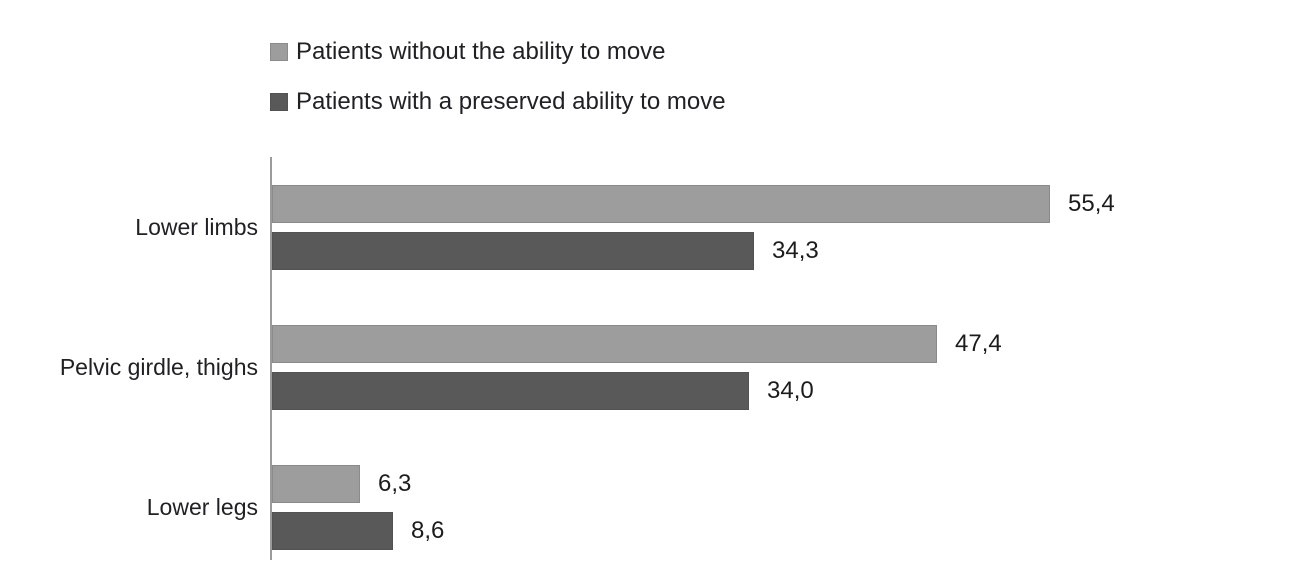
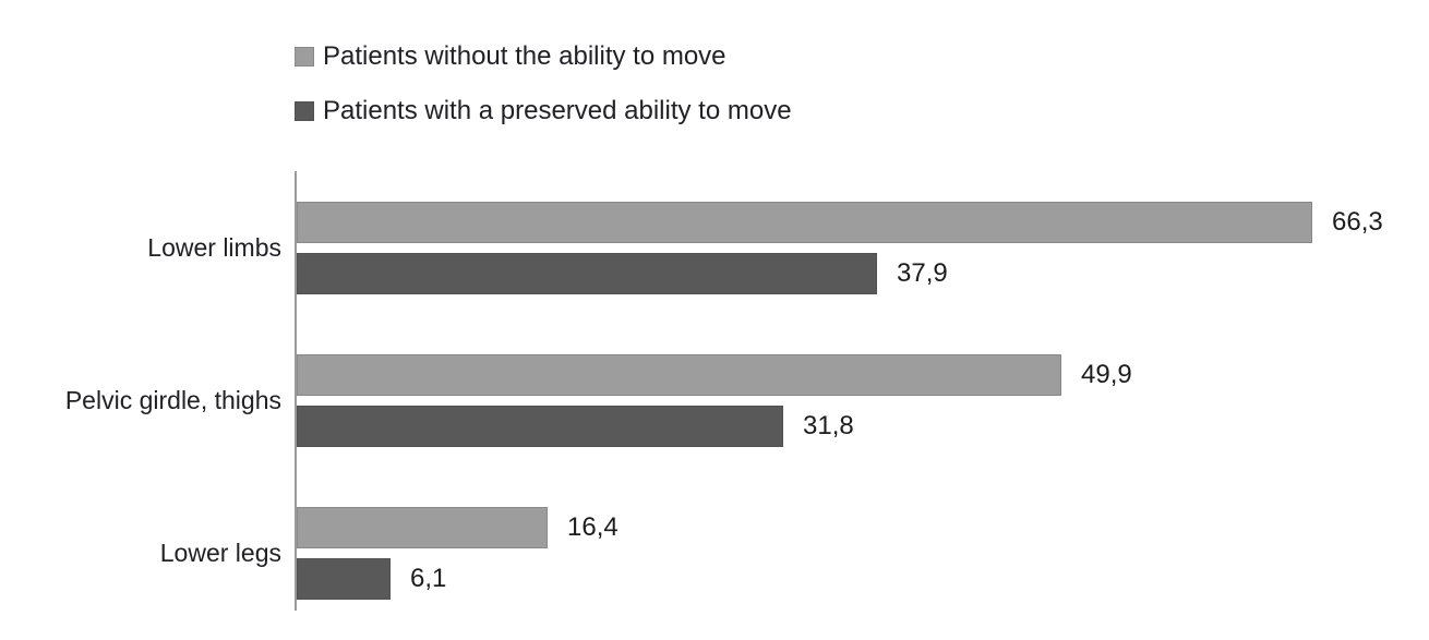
Patients without the ability to move/Lower limbs: 55,4 -> 66,3
Patients with a preserved ability to move/Lower limbs: 34,3 -> 37,9
Patients without the ability to move/Pelvic girdle, thighs: 47,4 -> 49,9
Patients with a preserved ability to move/Pelvic girdle, thighs: 34,0 -> 31,8
Patients without the ability to move/Lower legs: 6,3 -> 16,4
Patients with a preserved ability to move/Lower legs: 8,6 -> 6,1
